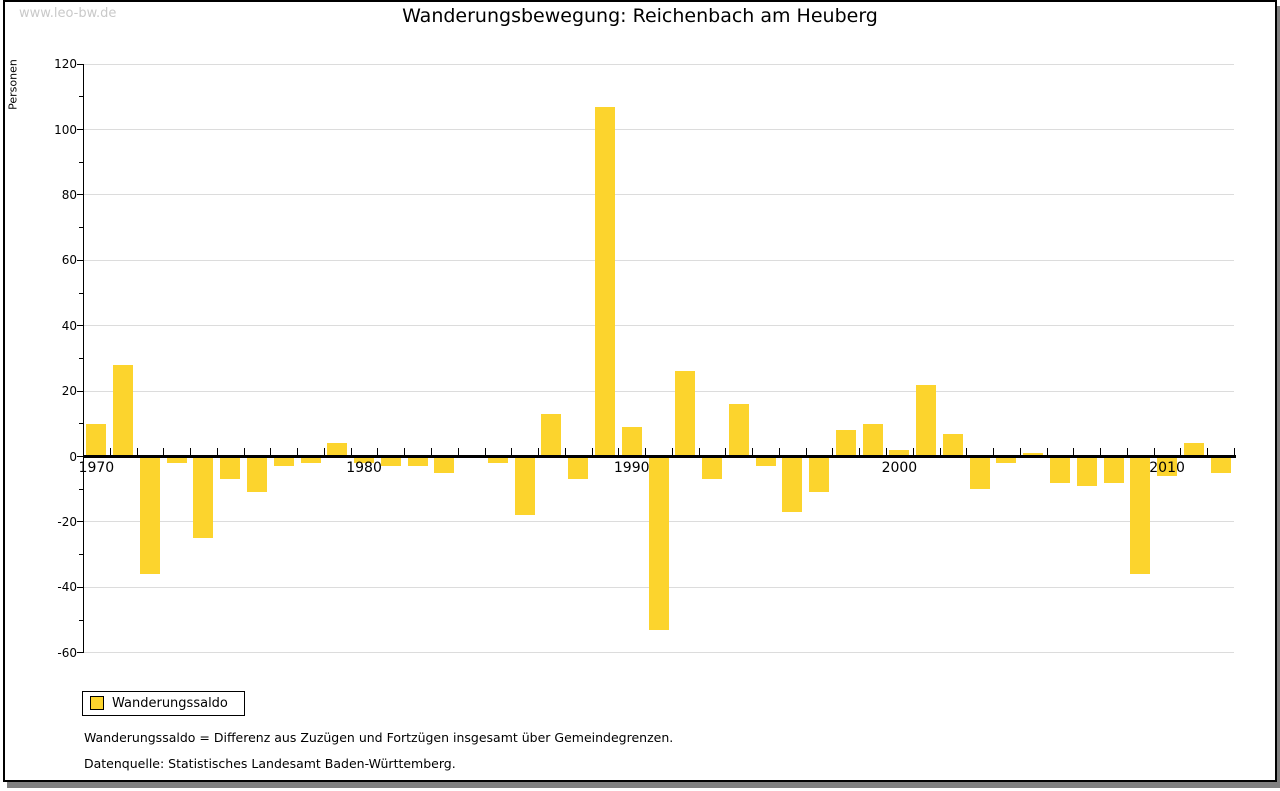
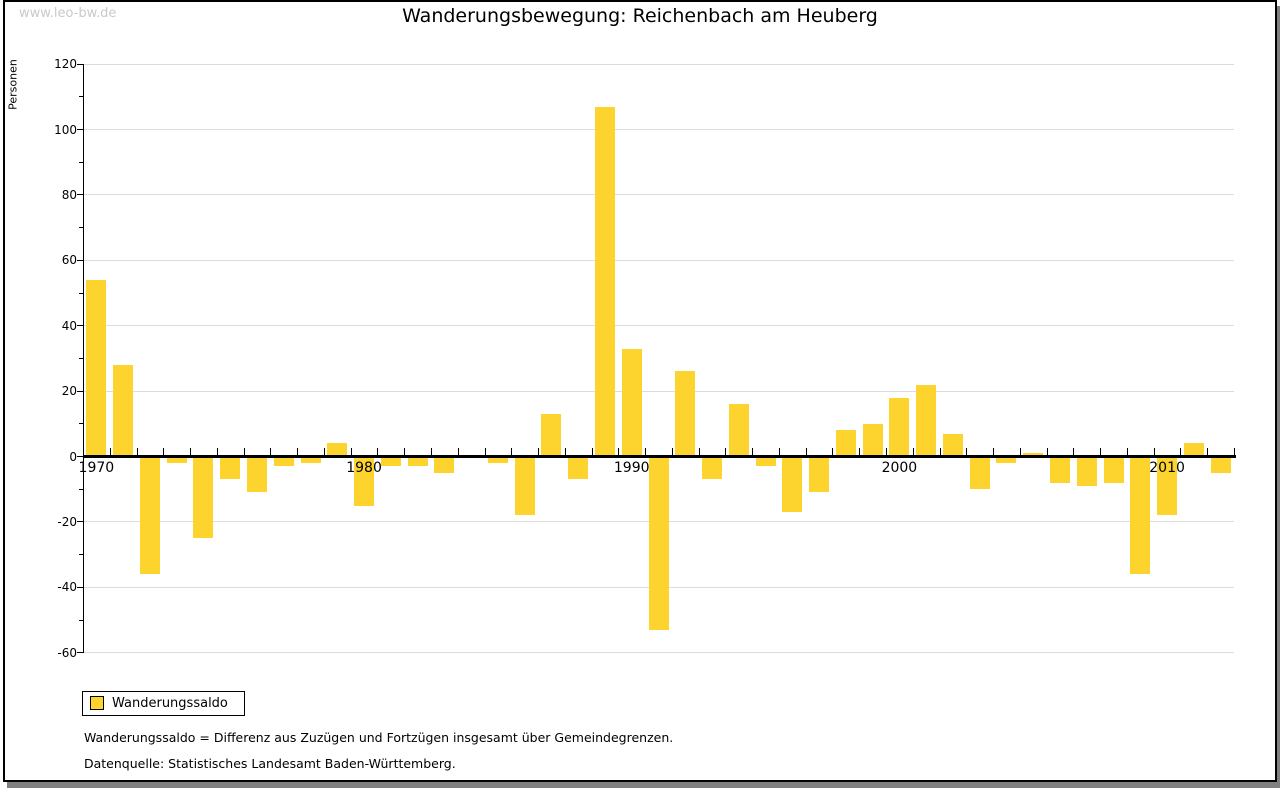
1970: 10 -> 54
1980: -2 -> -15
1990: 9 -> 33
2000: 2 -> 18
2010: -6 -> -18
